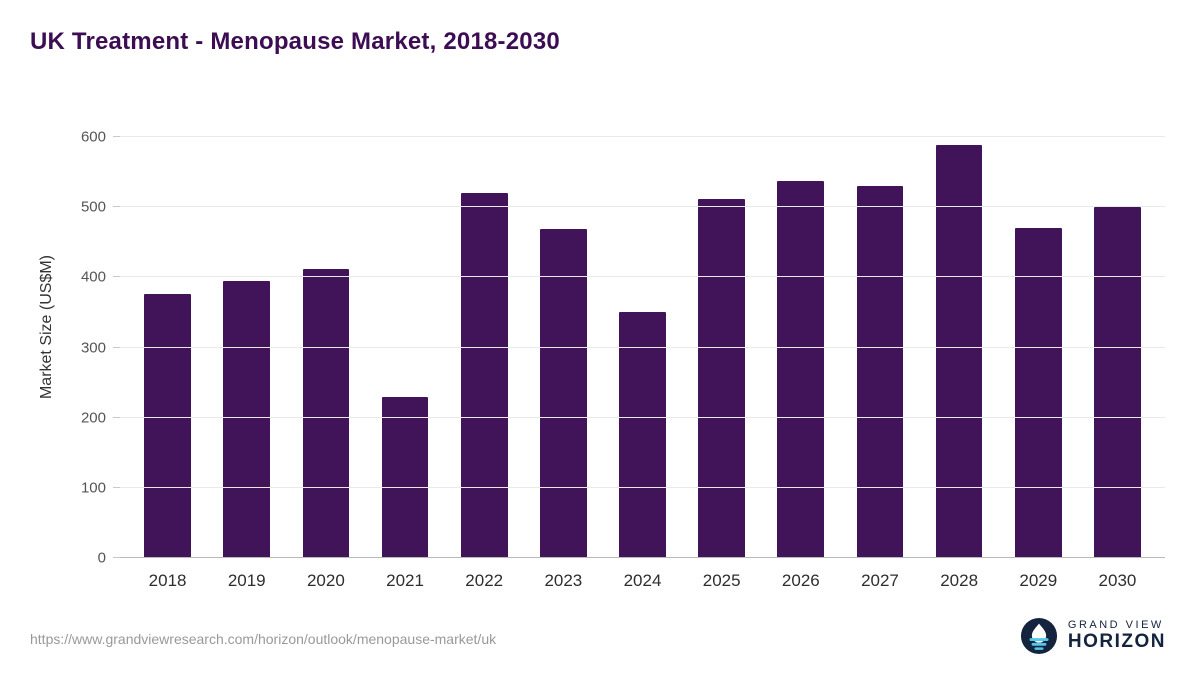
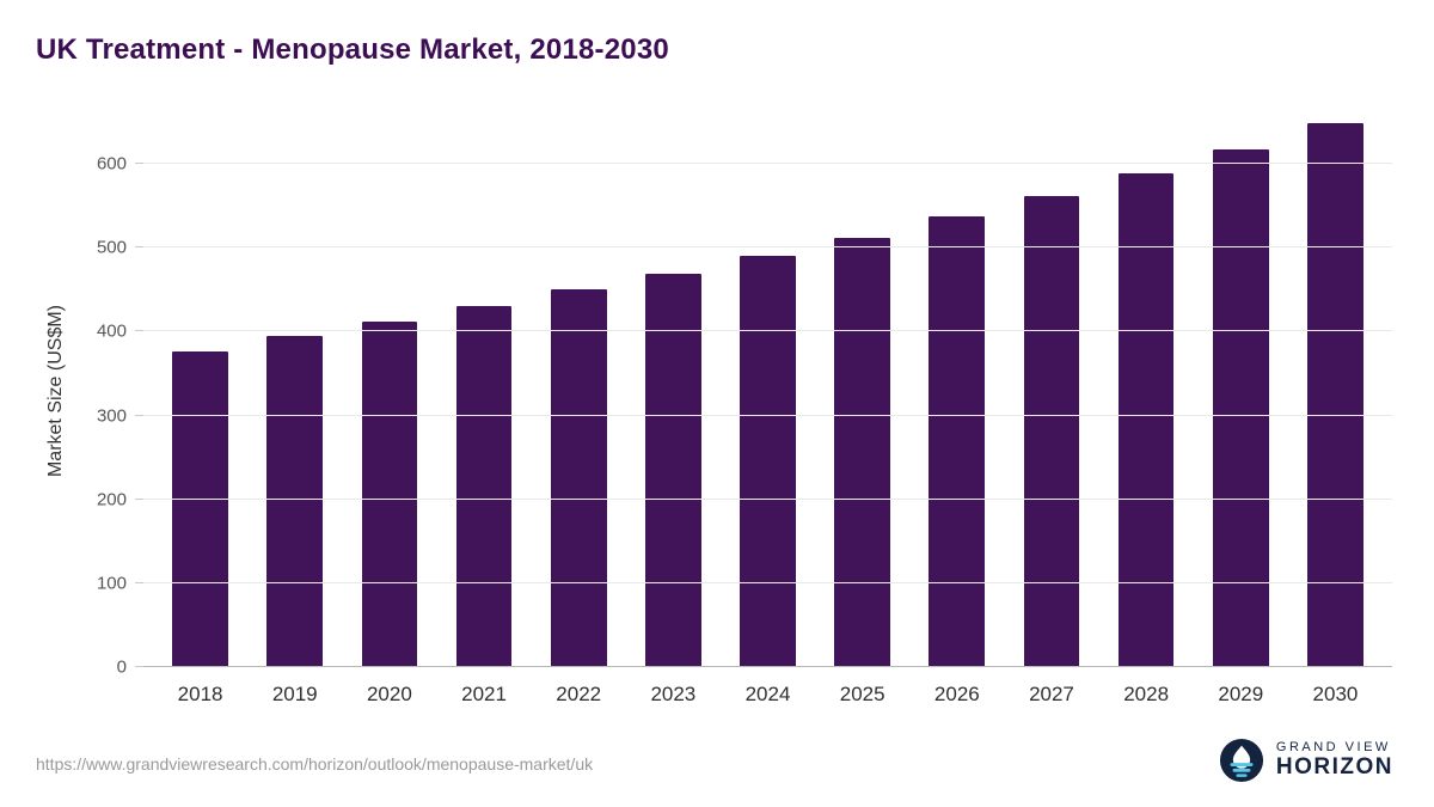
2021: 230 -> 430
2022: 520 -> 450
2024: 350 -> 490
2027: 530 -> 560
2029: 470 -> 620
2030: 500 -> 650
